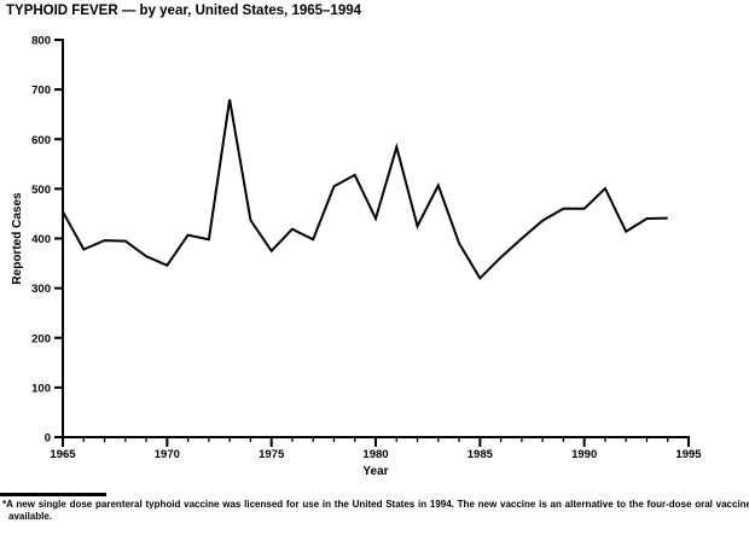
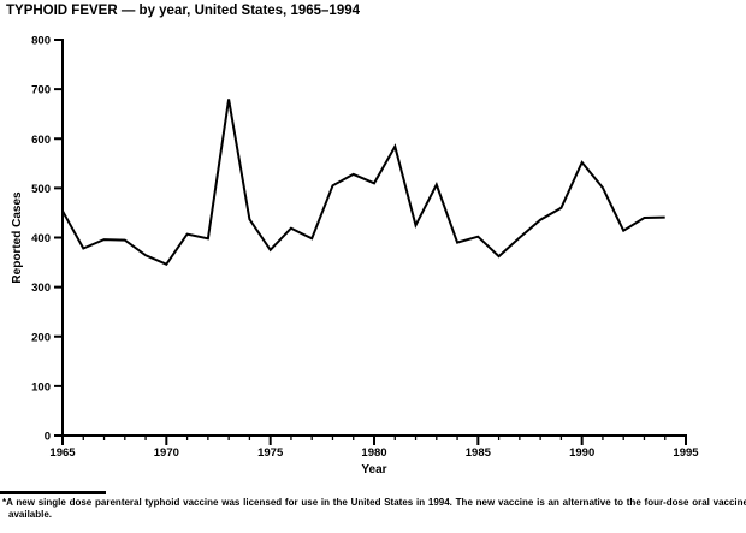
1980: 440 -> 510
1985: 320 -> 400
1990: 460 -> 550
